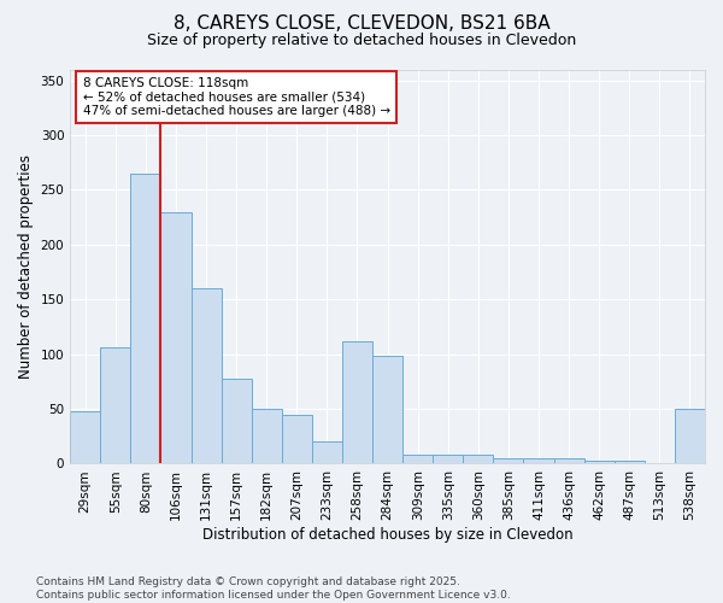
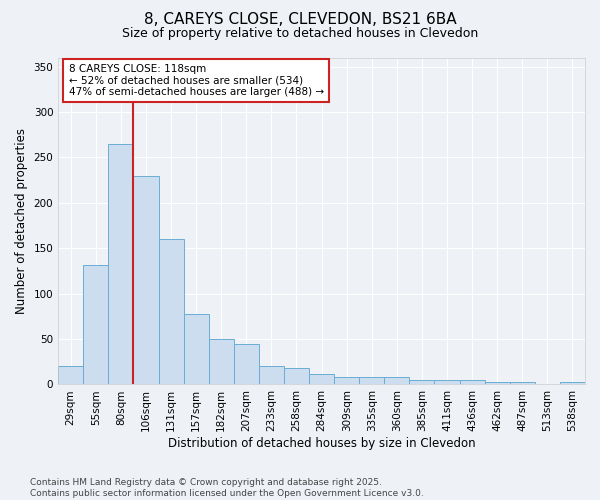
29sqm: 48 -> 20
55sqm: 106 -> 132
258sqm: 112 -> 18
284sqm: 98 -> 12
538sqm: 50 -> 3
